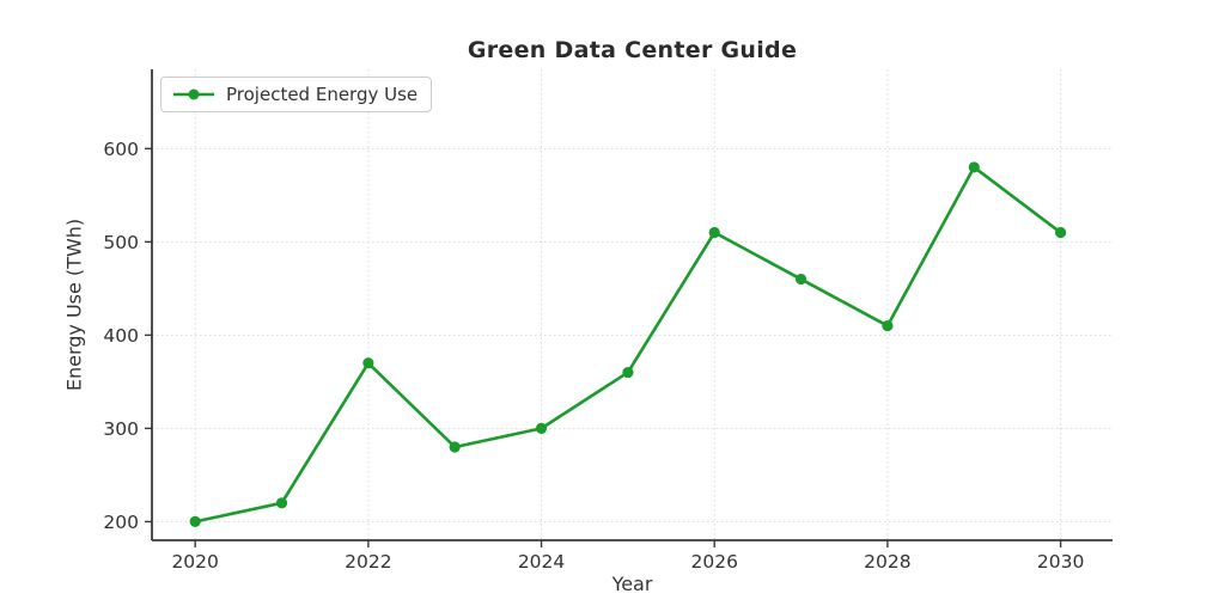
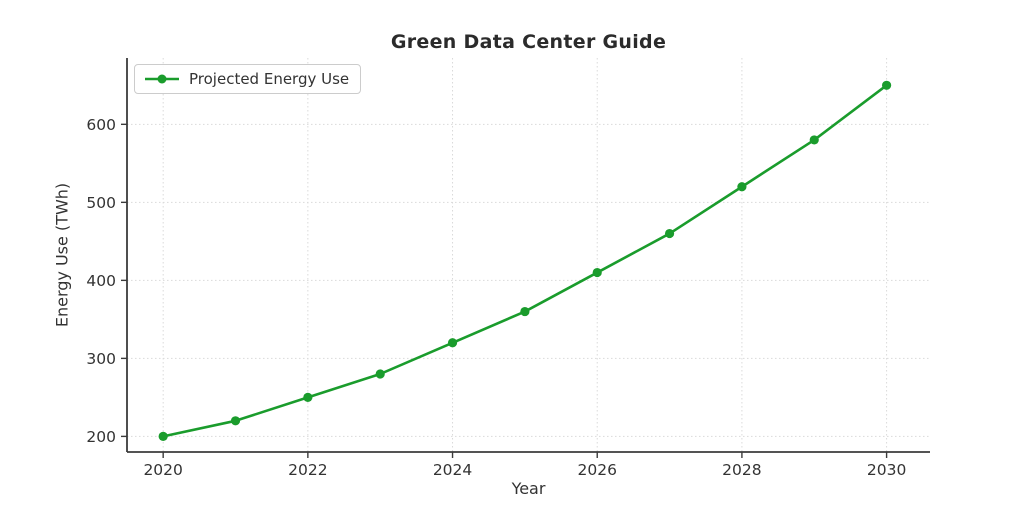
2022: 370 -> 250
2024: 300 -> 320
2026: 510 -> 410
2028: 410 -> 520
2030: 510 -> 650
